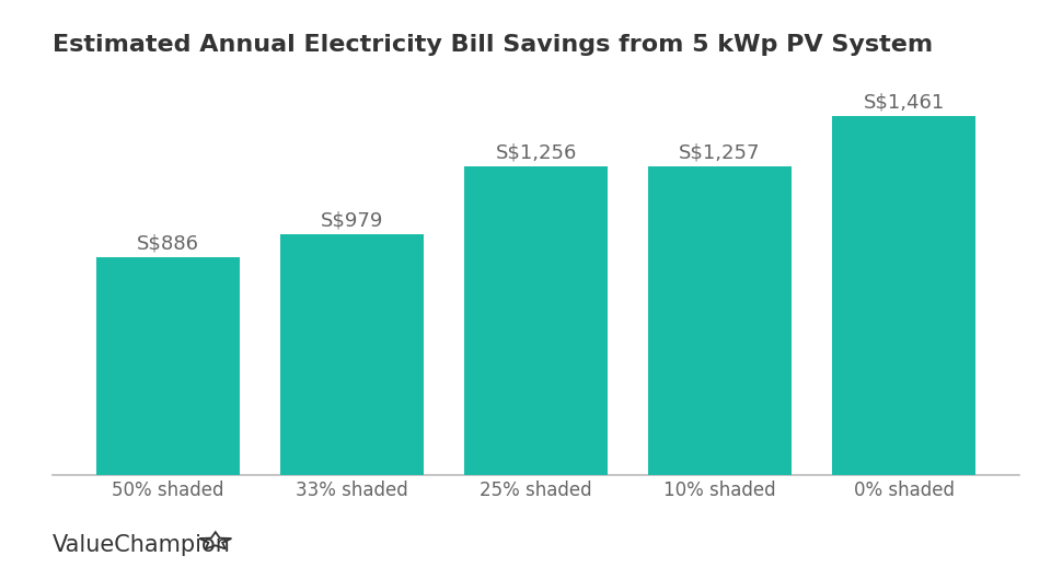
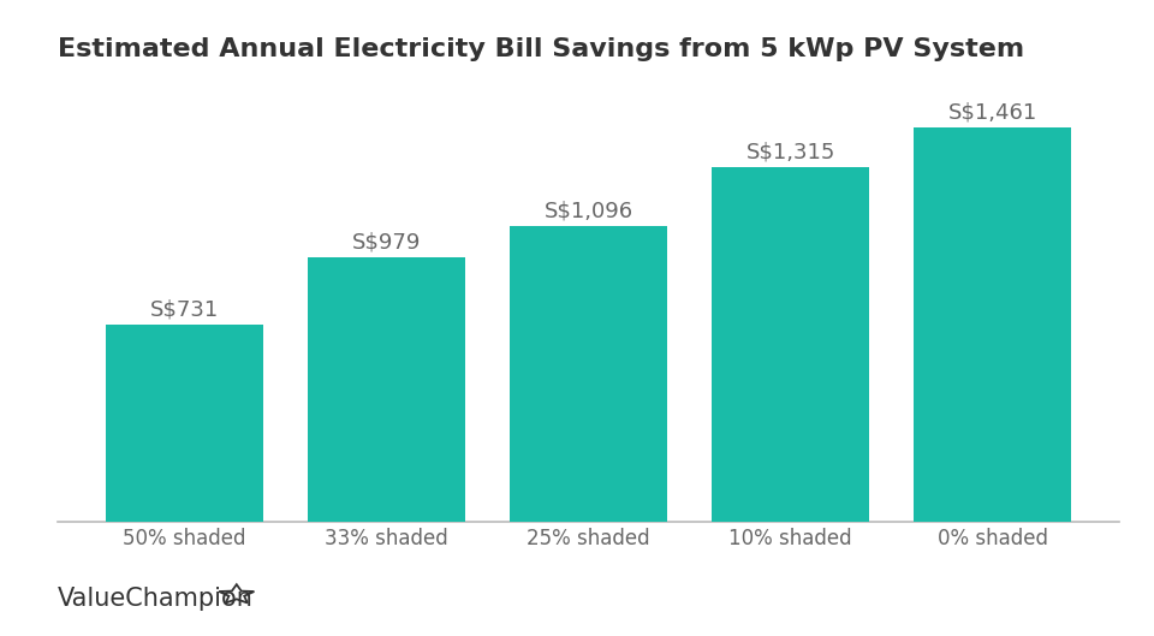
50% shaded: S$886 -> S$731
25% shaded: S$1,256 -> S$1,096
10% shaded: S$1,257 -> S$1,315
